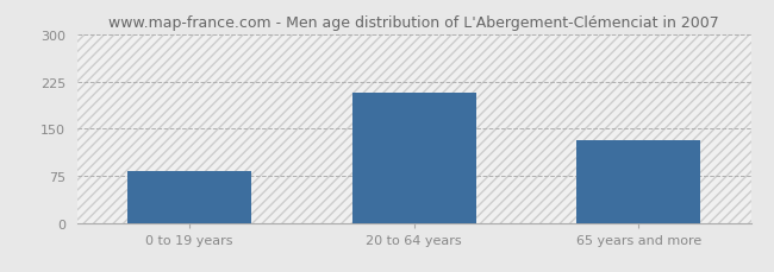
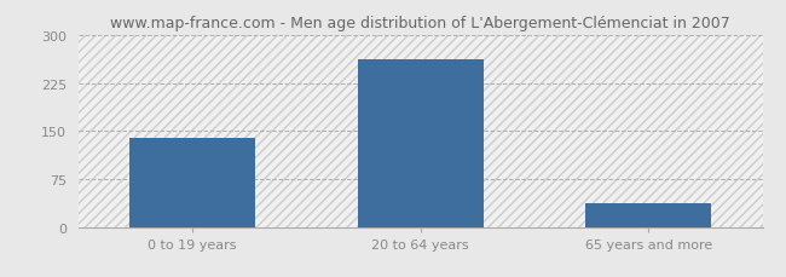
0 to 19 years: 82 -> 140
20 to 64 years: 208 -> 262
65 years and more: 132 -> 37
